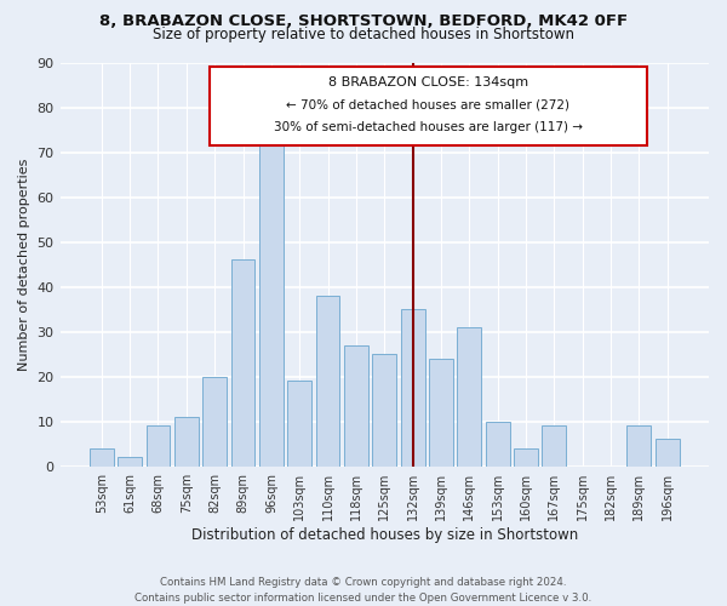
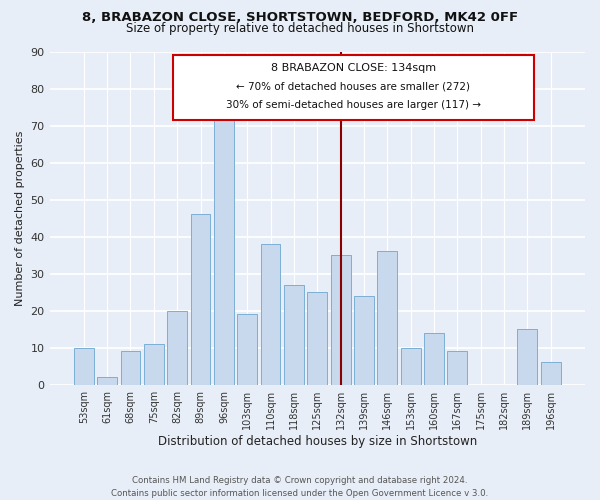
53sqm: 4 -> 10
146sqm: 31 -> 36
160sqm: 4 -> 14
189sqm: 9 -> 15
